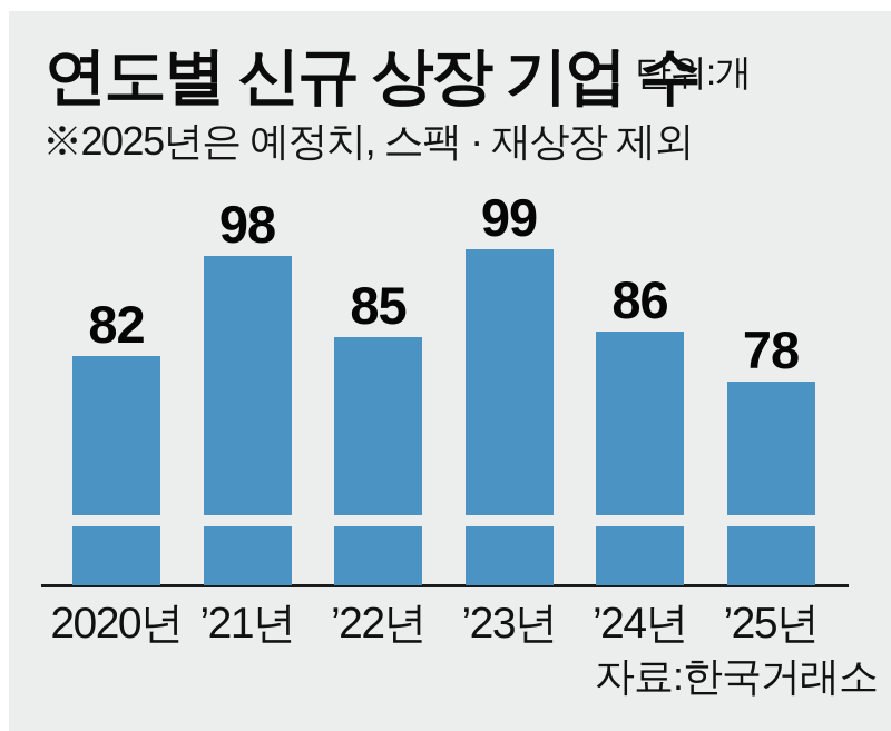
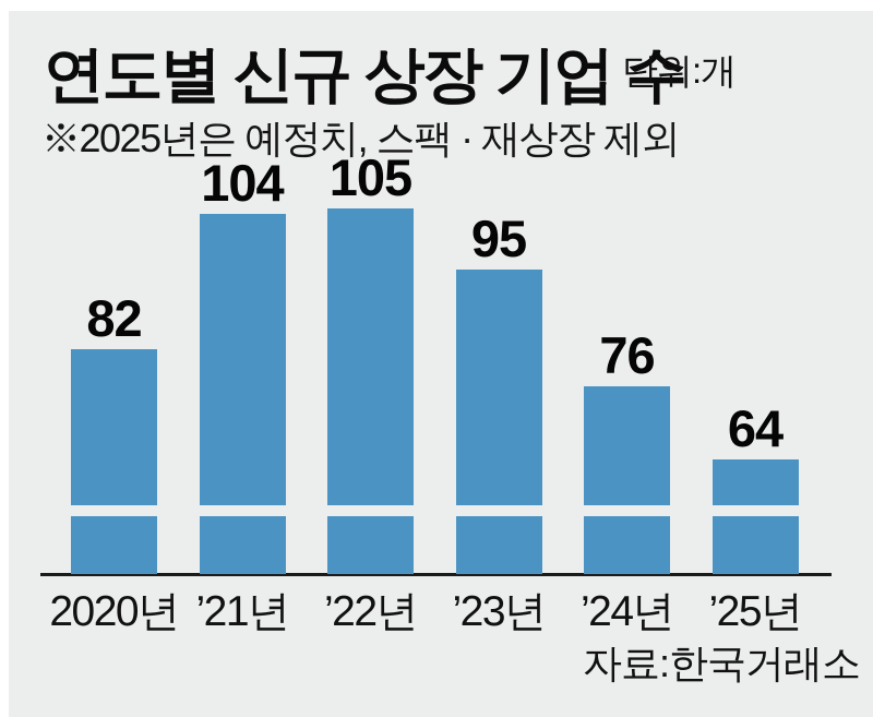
’21년: 98 -> 104
’22년: 85 -> 105
’23년: 99 -> 95
’24년: 86 -> 76
’25년: 78 -> 64
